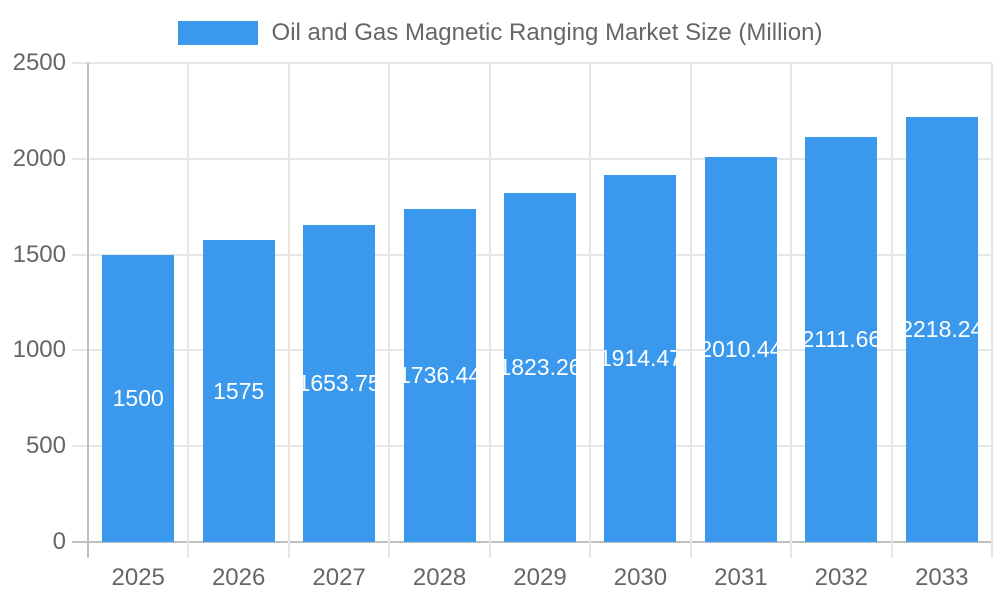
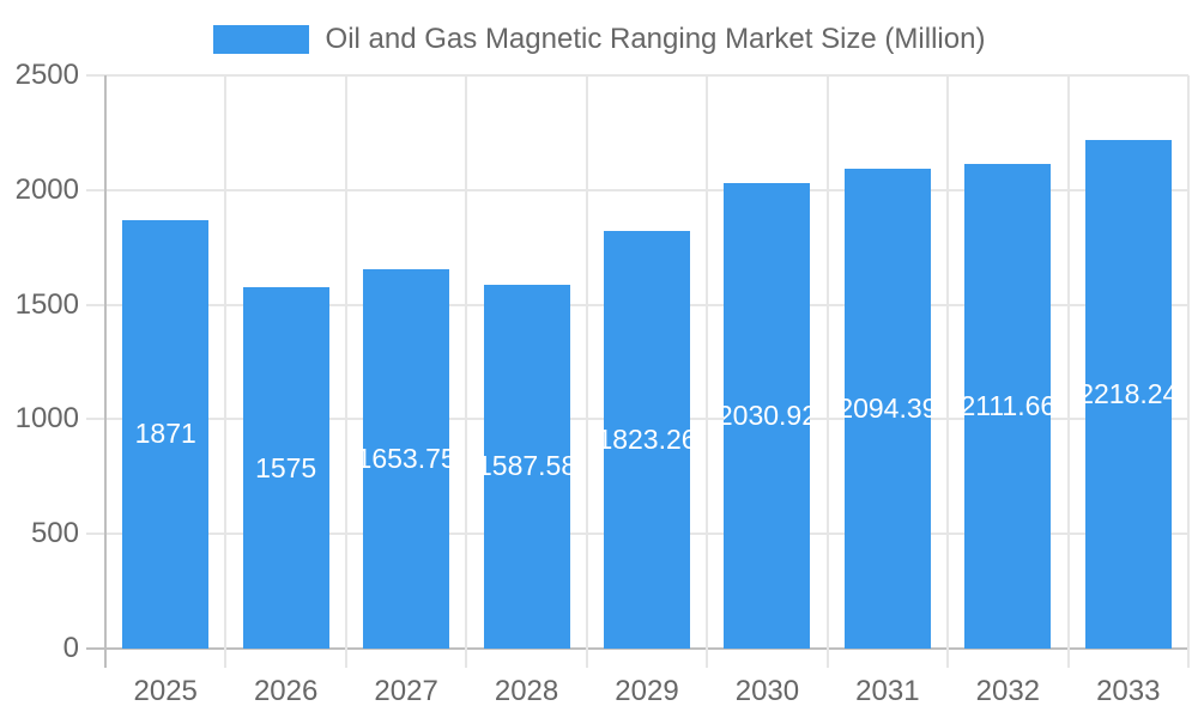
2025: 1500 -> 1871
2028: 1736.44 -> 1587.58
2030: 1914.47 -> 2030.92
2031: 2010.44 -> 2094.39
